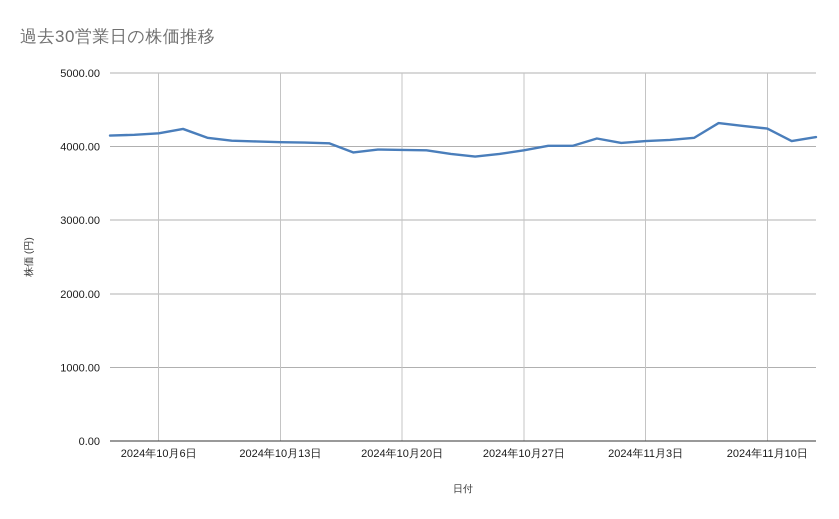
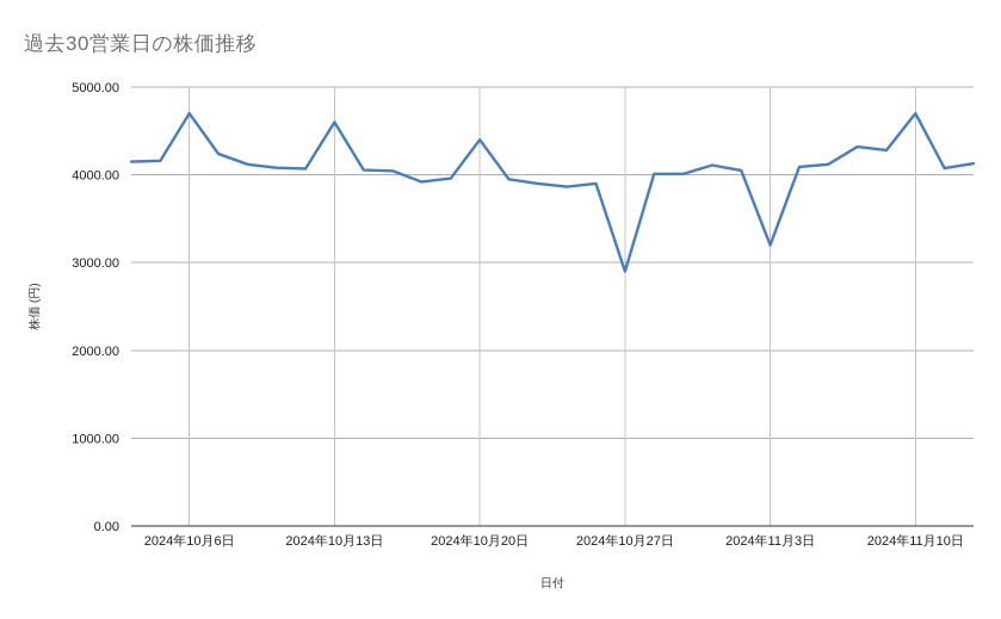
2024年10月6日: 4200 -> 4700
2024年10月13日: 4100 -> 4600
2024年10月20日: 4000 -> 4400
2024年10月27日: 4000 -> 2900
2024年11月3日: 4100 -> 3200
2024年11月10日: 4200 -> 4700
